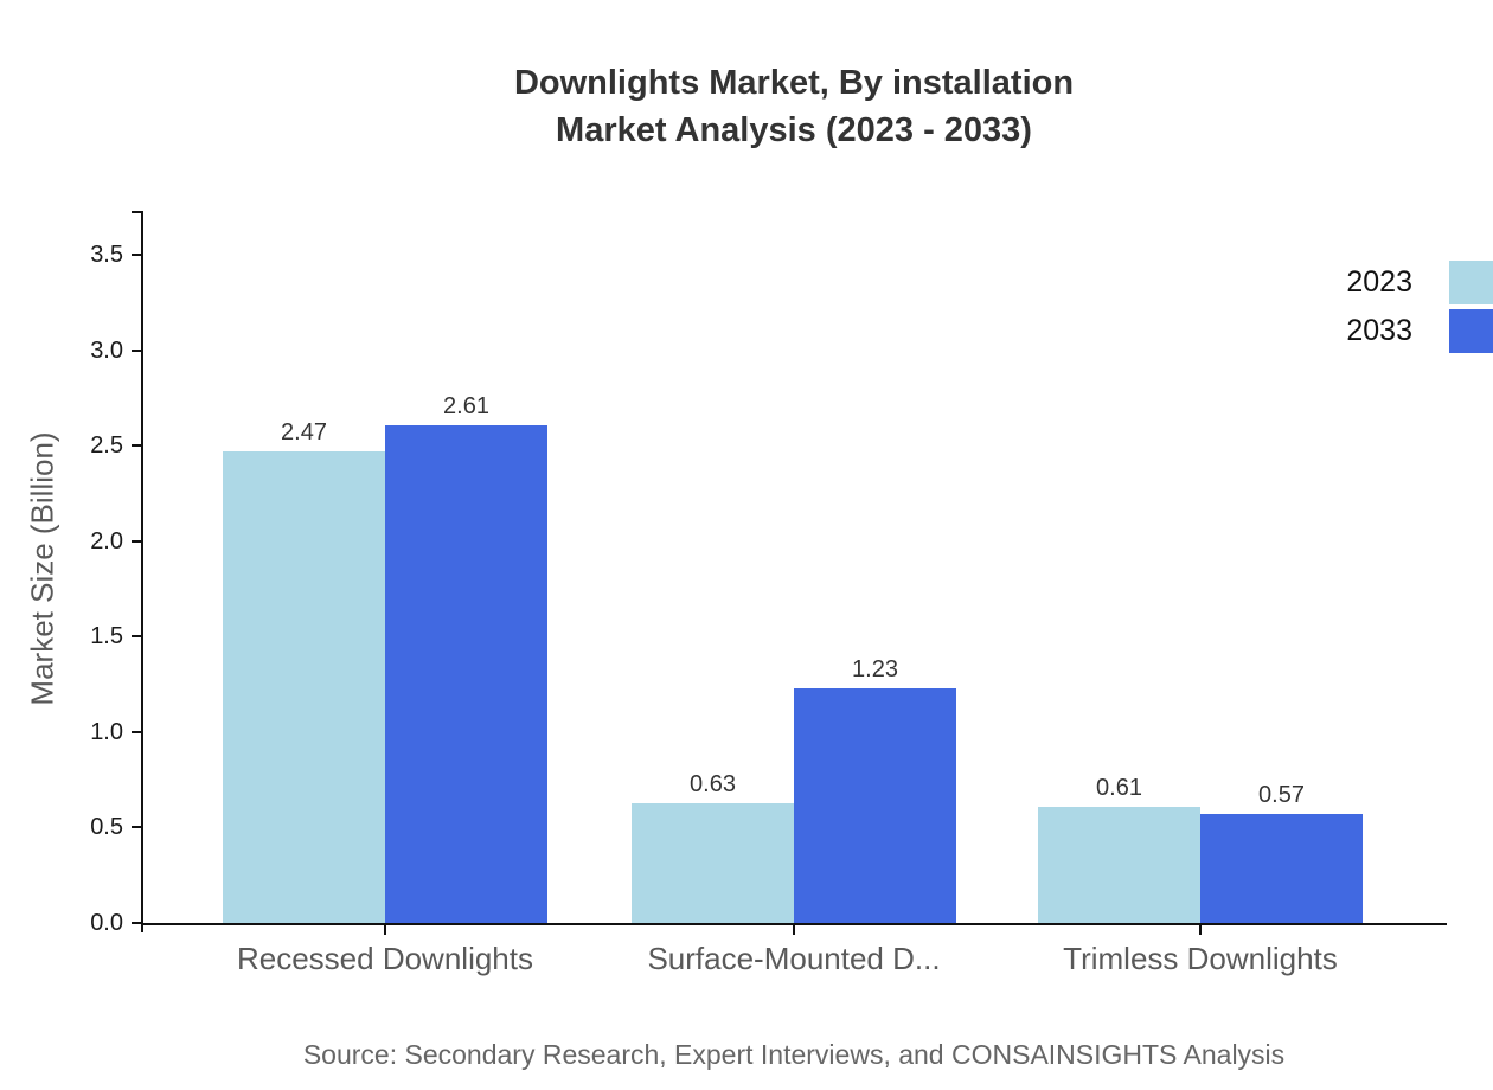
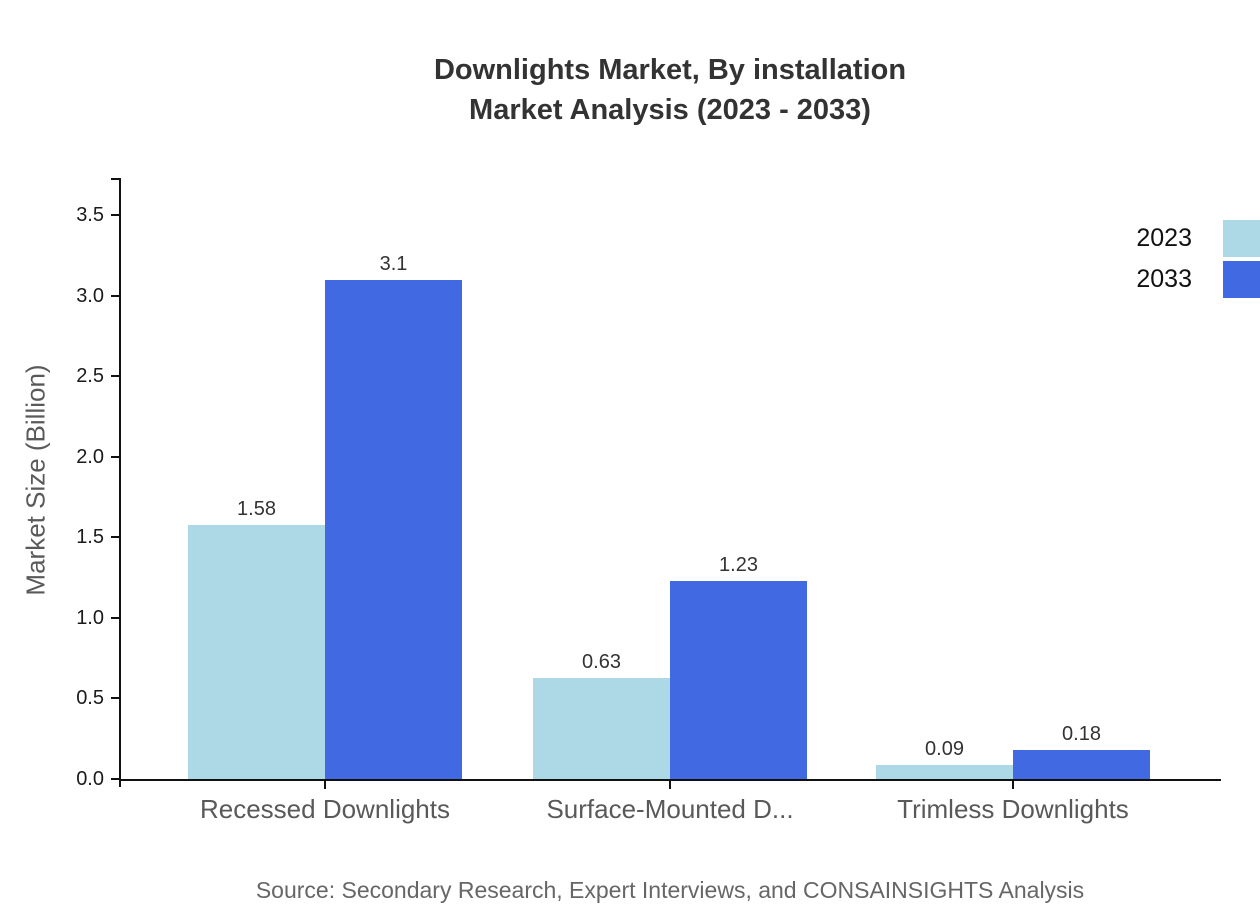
2023/Recessed Downlights: 2.47 -> 1.58
2033/Recessed Downlights: 2.61 -> 3.1
2023/Trimless Downlights: 0.61 -> 0.09
2033/Trimless Downlights: 0.57 -> 0.18
